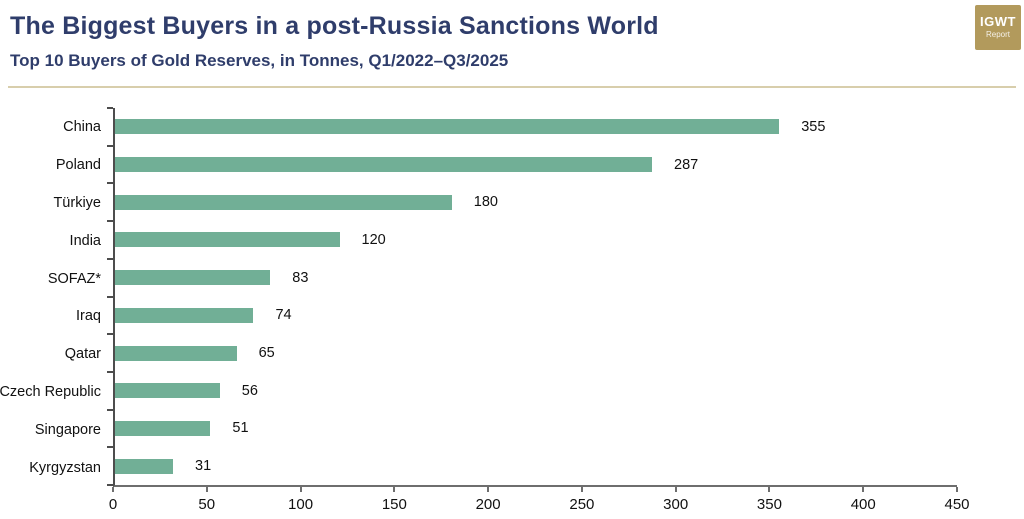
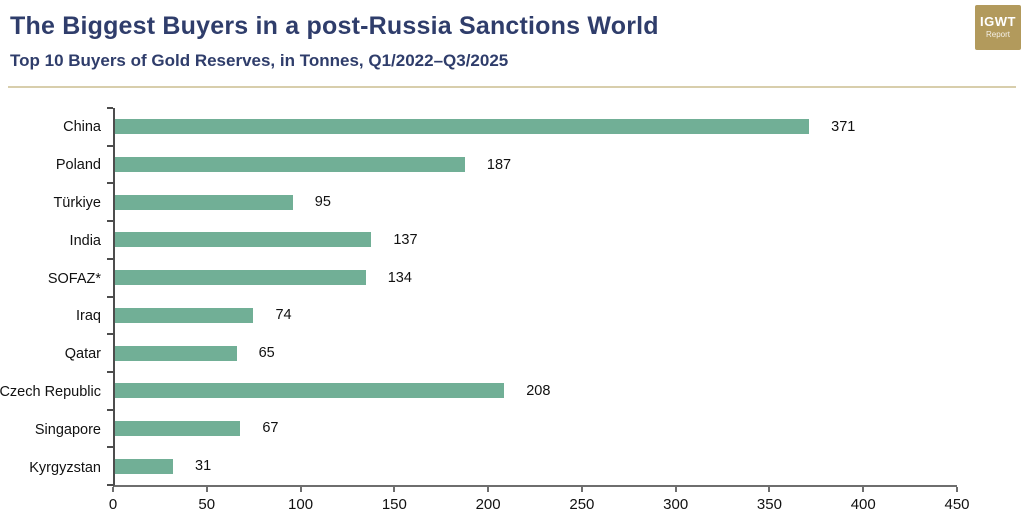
China: 355 -> 371
Poland: 287 -> 187
Türkiye: 180 -> 95
India: 120 -> 137
SOFAZ*: 83 -> 134
Czech Republic: 56 -> 208
Singapore: 51 -> 67
